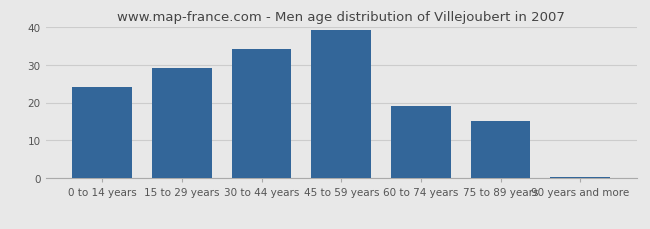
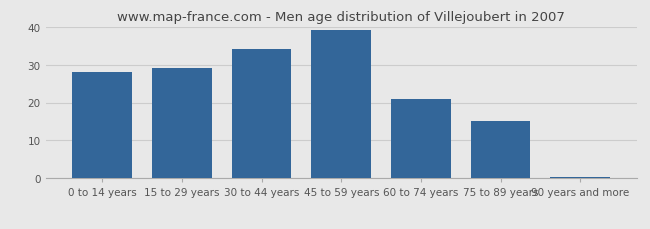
0 to 14 years: 24.0 -> 28.0
60 to 74 years: 19.0 -> 21.0
